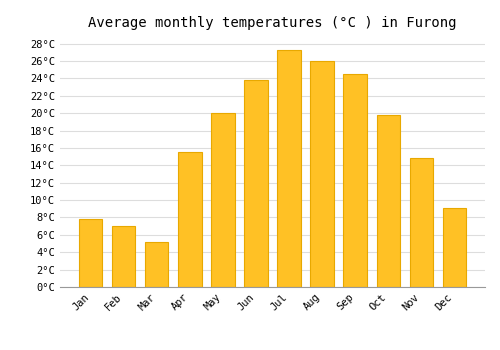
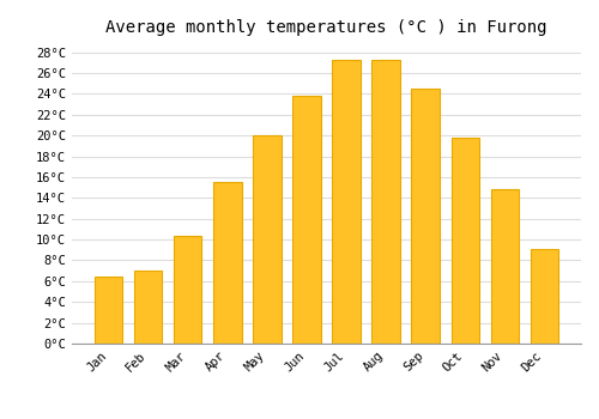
Jan: 7.8°C -> 6.5°C
Mar: 5.2°C -> 10.3°C
Aug: 26.0°C -> 27.3°C
